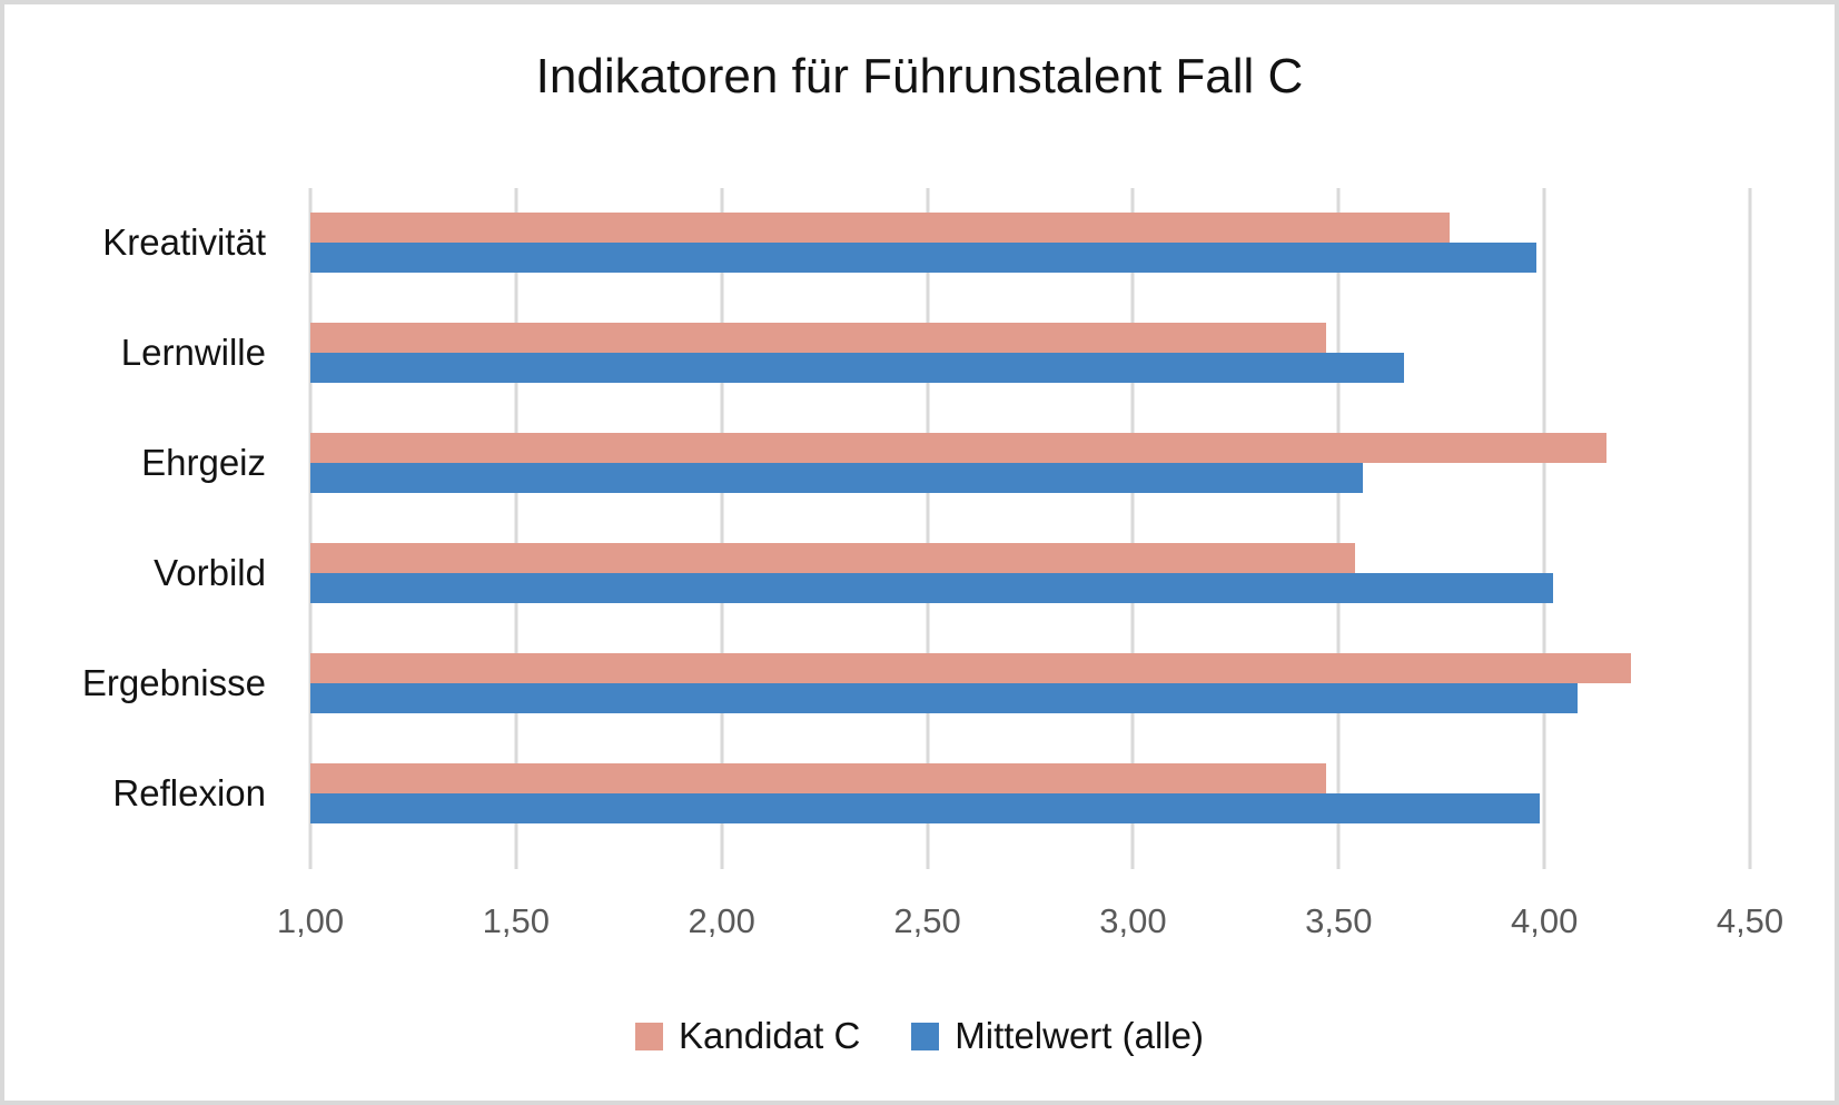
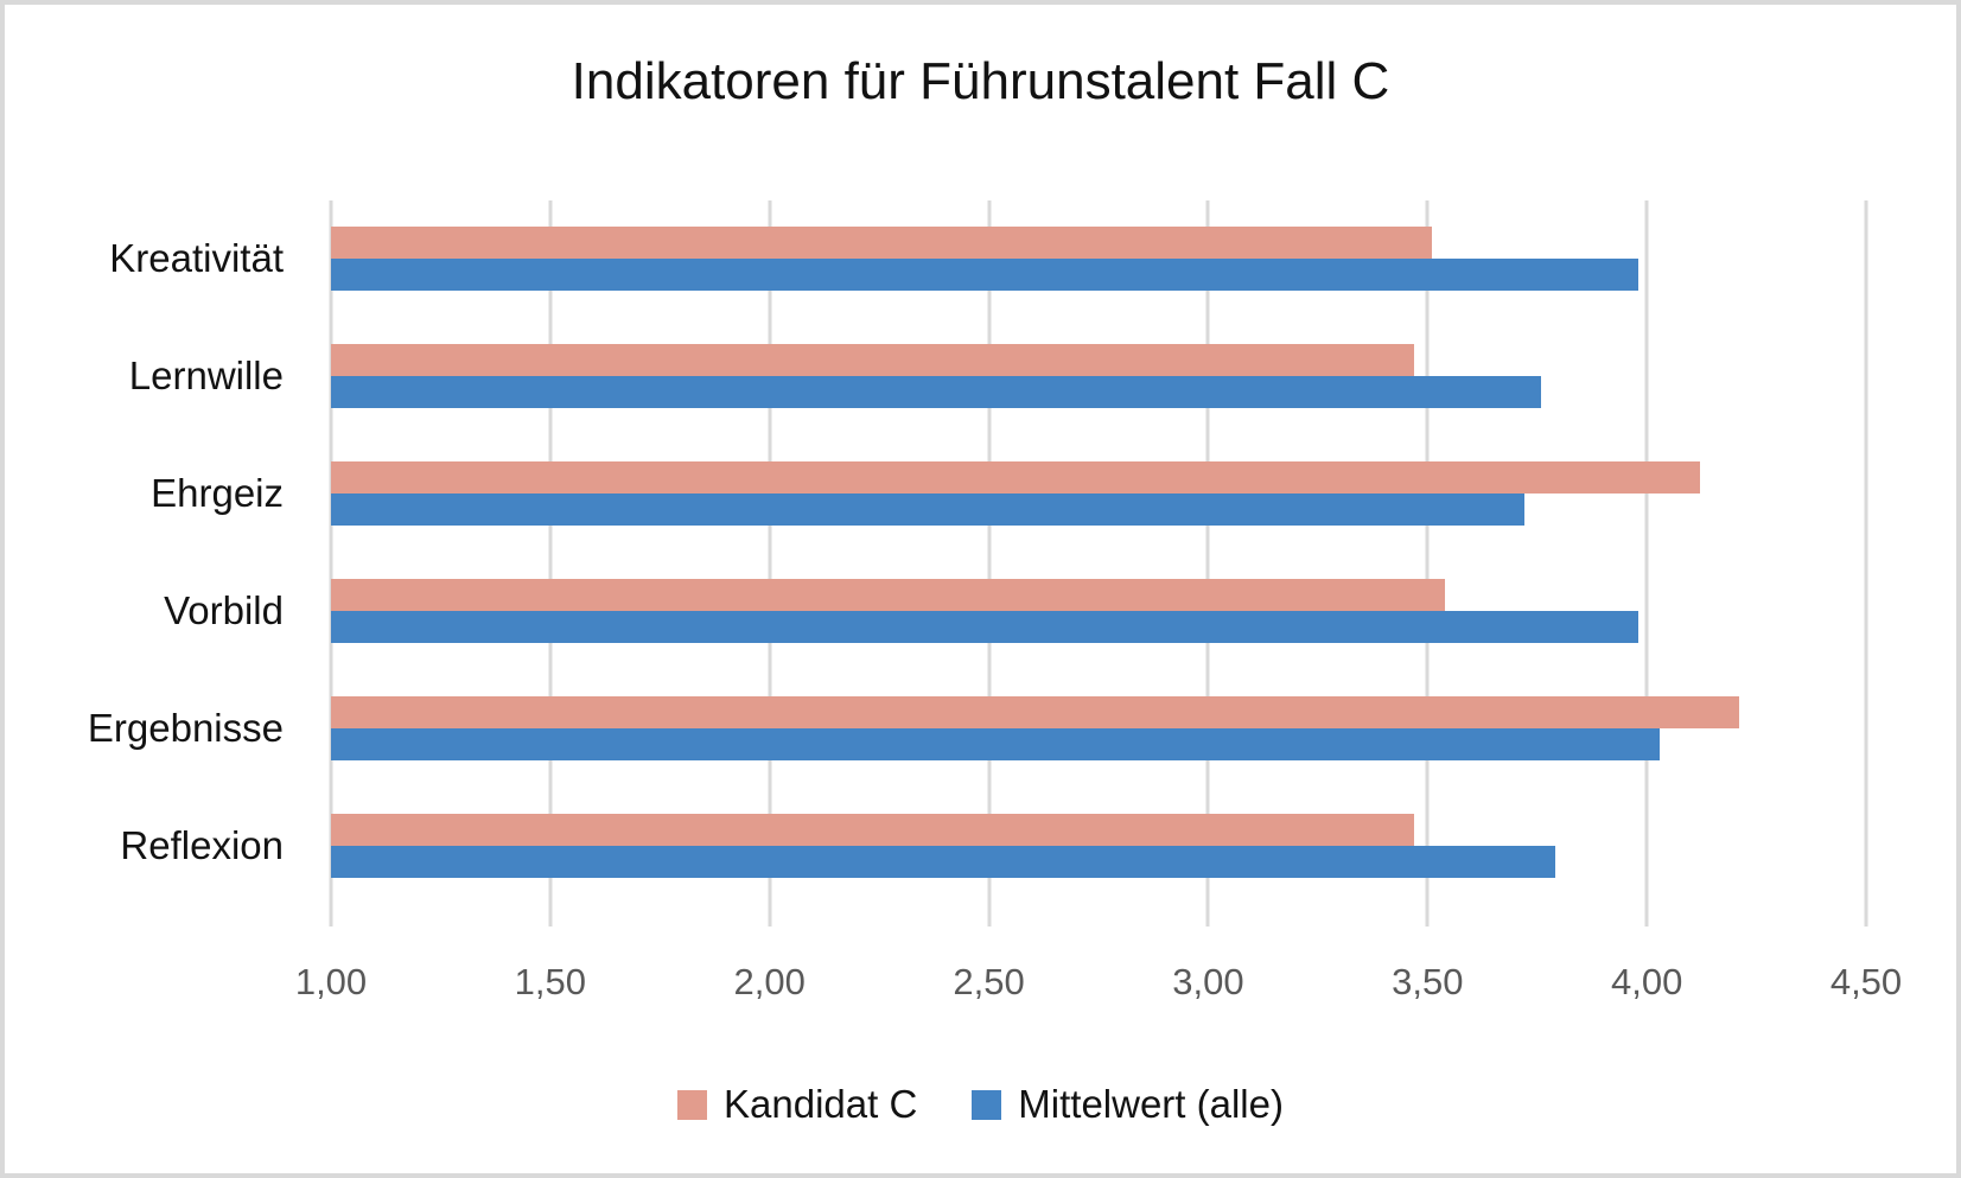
Kandidat C/Kreativität: 3,77 -> 3,51
Mittelwert (alle)/Lernwille: 3,66 -> 3,76
Kandidat C/Ehrgeiz: 4,15 -> 4,12
Mittelwert (alle)/Ehrgeiz: 3,56 -> 3,72
Mittelwert (alle)/Vorbild: 4,02 -> 3,98
Mittelwert (alle)/Ergebnisse: 4,08 -> 4,03
Mittelwert (alle)/Reflexion: 3,99 -> 3,79
